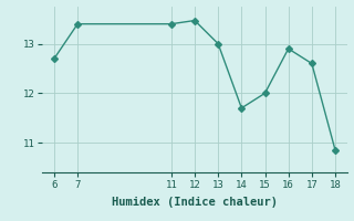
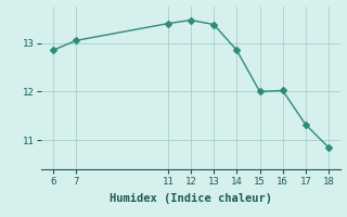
6: 12.70 -> 12.85
7: 13.40 -> 13.05
13: 13.00 -> 13.38
14: 11.70 -> 12.85
16: 12.90 -> 12.02
17: 12.60 -> 11.32
